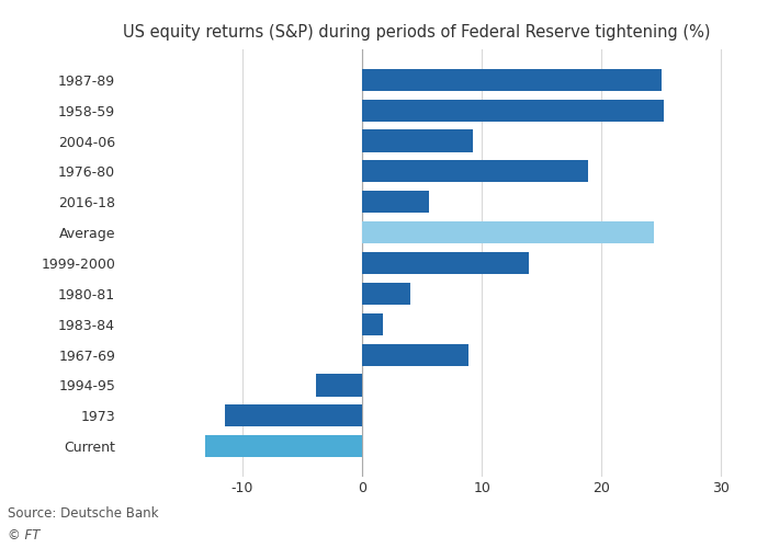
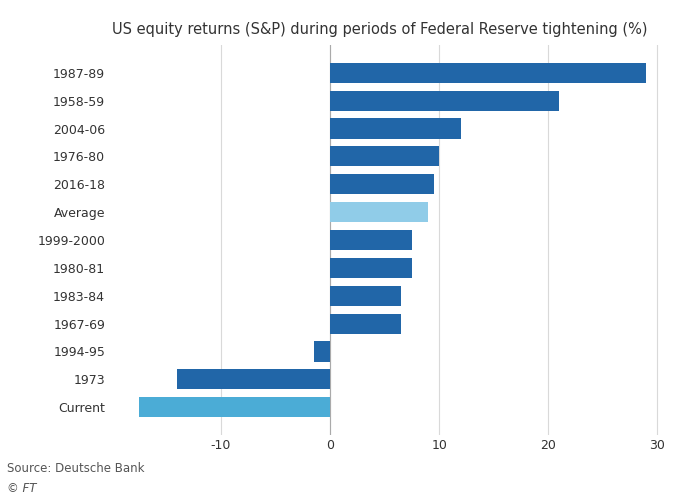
1987-89: 25.0 -> 29.0
1958-59: 25.2 -> 21.0
2004-06: 9.3 -> 12.0
1976-80: 18.9 -> 10.0
2016-18: 5.6 -> 9.5
Average: 24.4 -> 9.0
1999-2000: 13.9 -> 7.5
1980-81: 4.0 -> 7.5
1983-84: 1.7 -> 6.5
1967-69: 8.9 -> 6.5
1994-95: -3.9 -> -1.5
1973: -11.5 -> -14.0
Current: -13.1 -> -17.5
